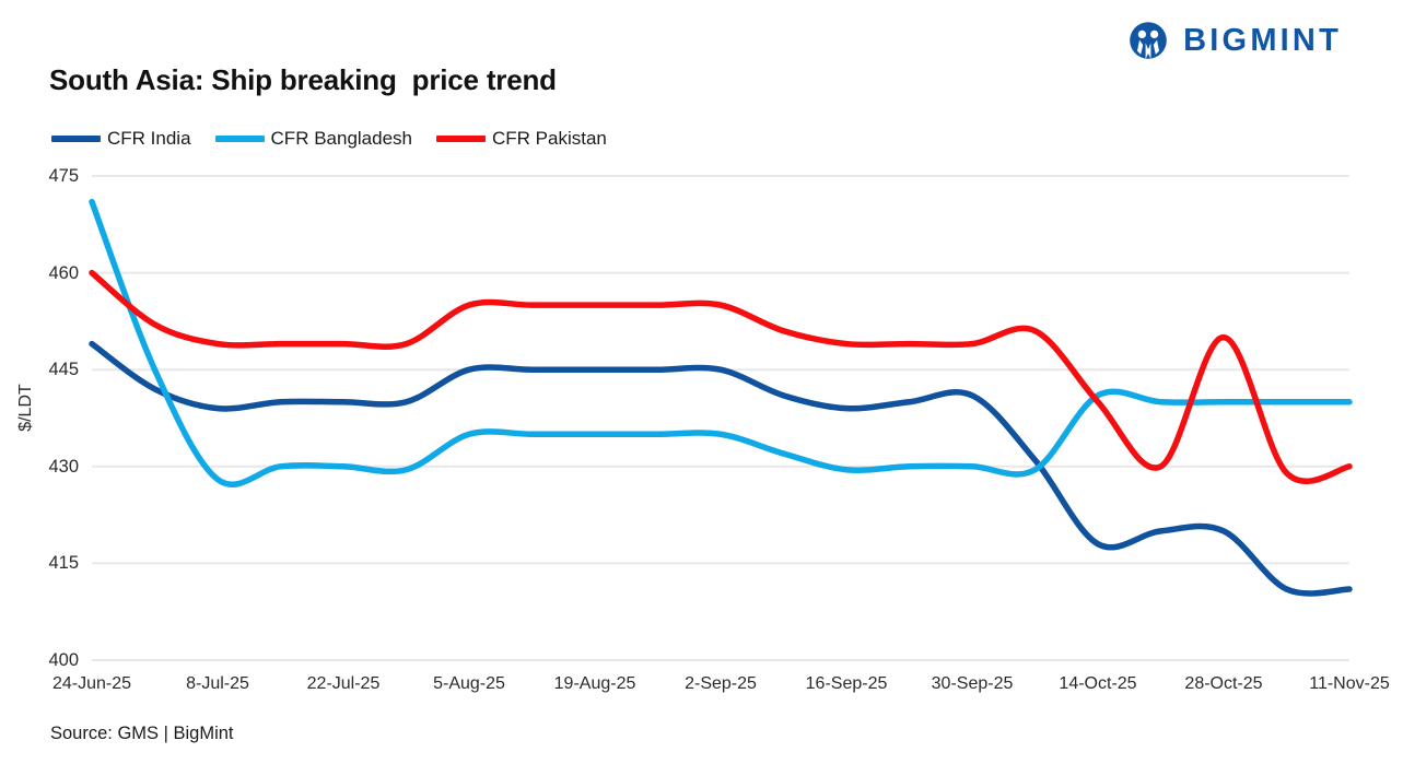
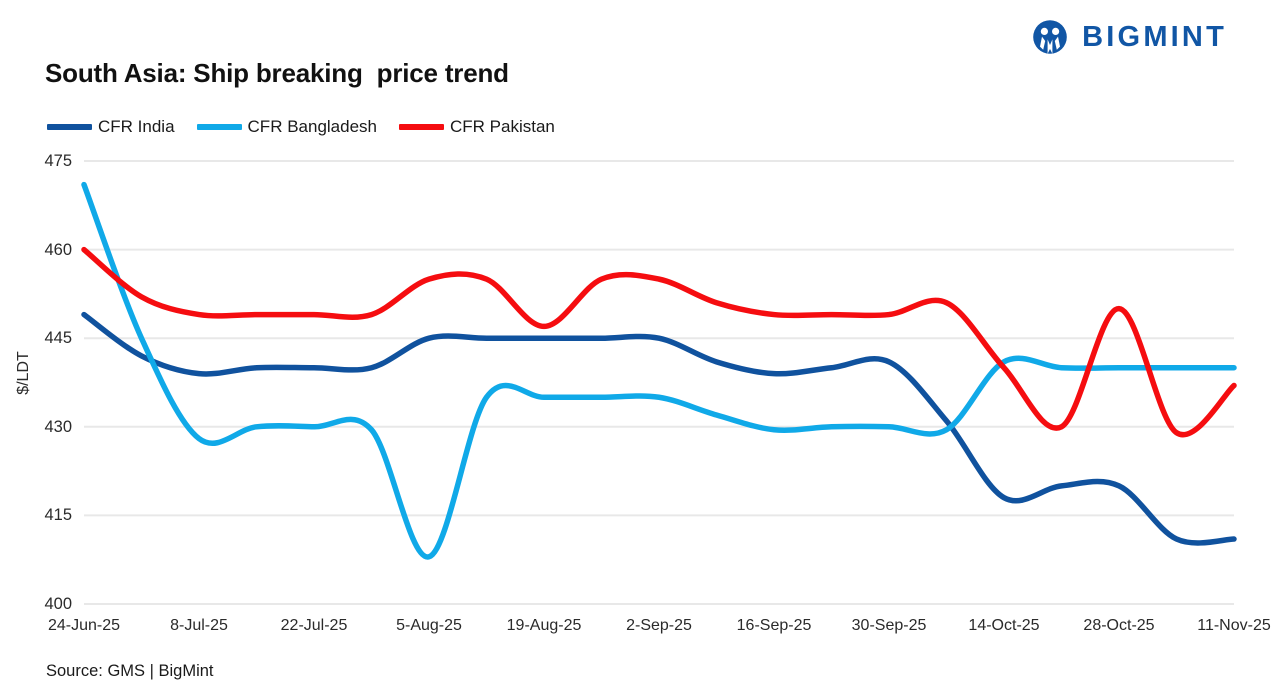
CFR Bangladesh/5-Aug-25: 435 -> 408
CFR Pakistan/19-Aug-25: 455 -> 447
CFR Pakistan/11-Nov-25: 430 -> 437
